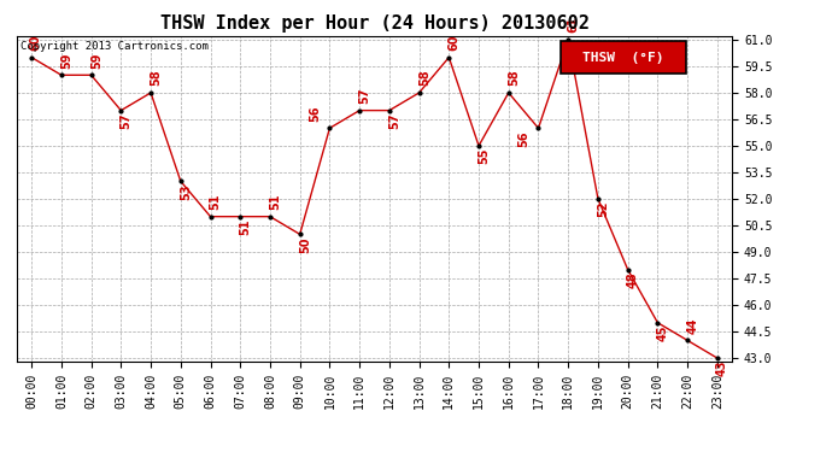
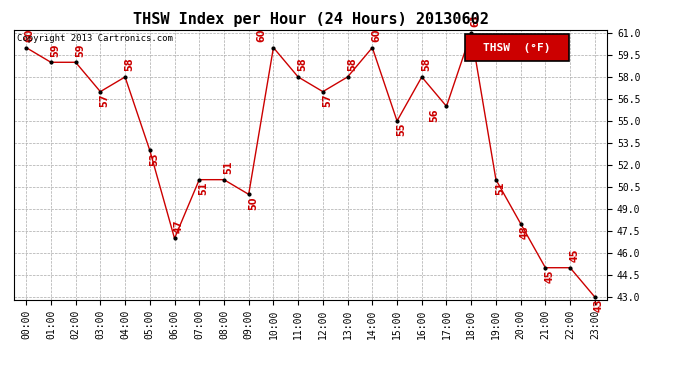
06:00: 51 -> 47
10:00: 56 -> 60
11:00: 57 -> 58
19:00: 52 -> 51
22:00: 44 -> 45
